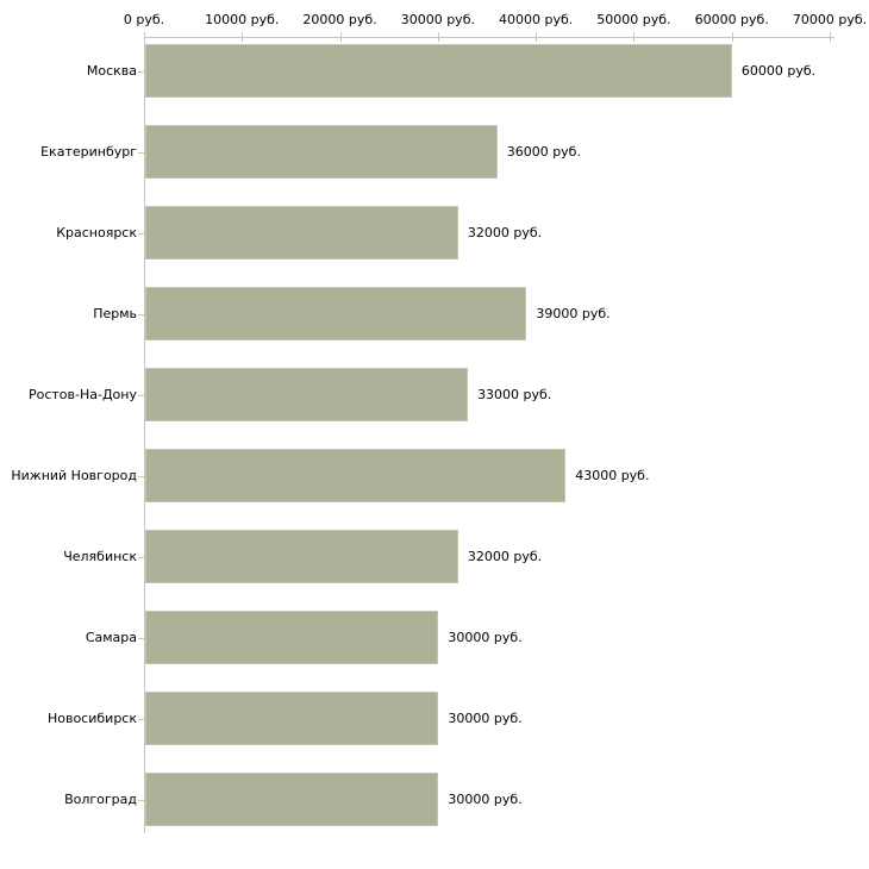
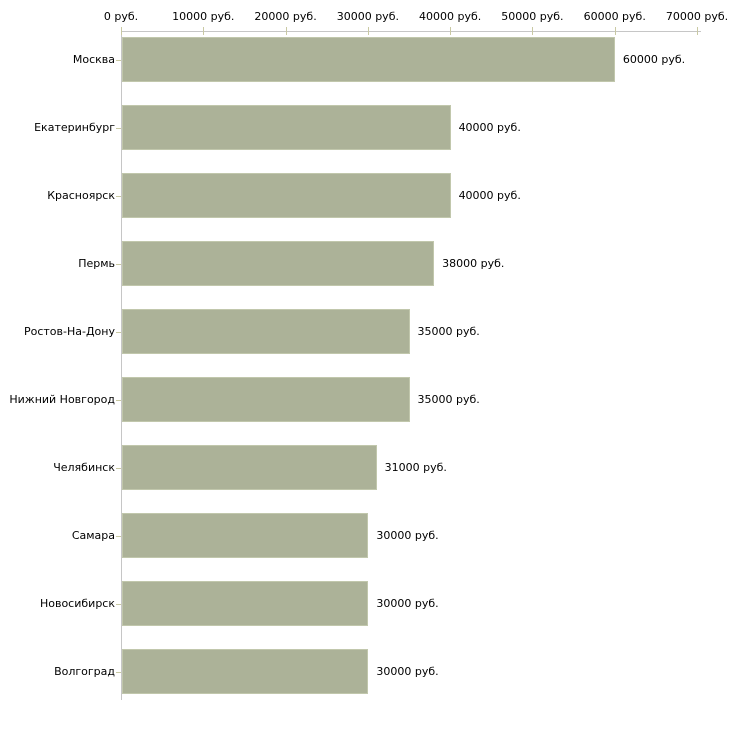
Екатеринбург: 36000 -> 40000
Красноярск: 32000 -> 40000
Пермь: 39000 -> 38000
Ростов-На-Дону: 33000 -> 35000
Нижний Новгород: 43000 -> 35000
Челябинск: 32000 -> 31000
